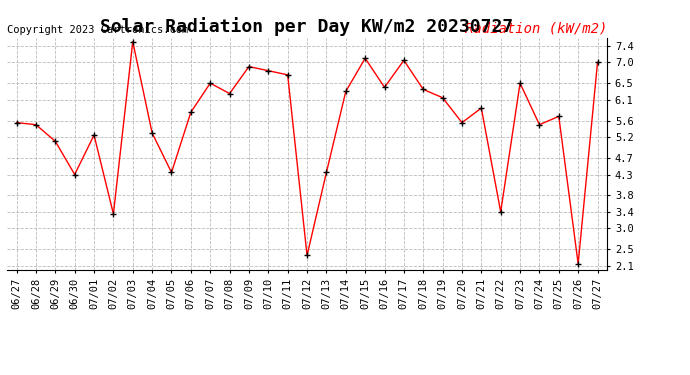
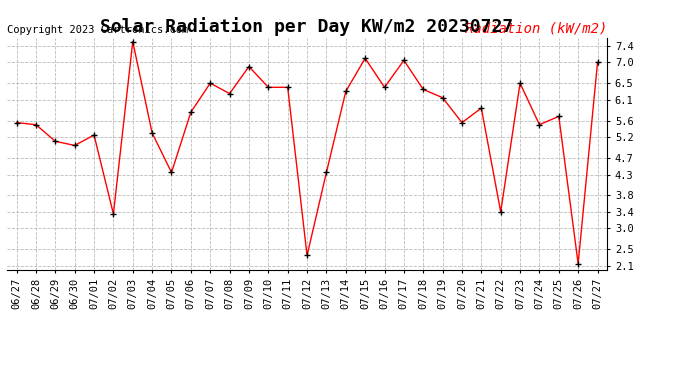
06/30: 4.30 -> 5.00
07/10: 6.80 -> 6.40
07/11: 6.70 -> 6.40
